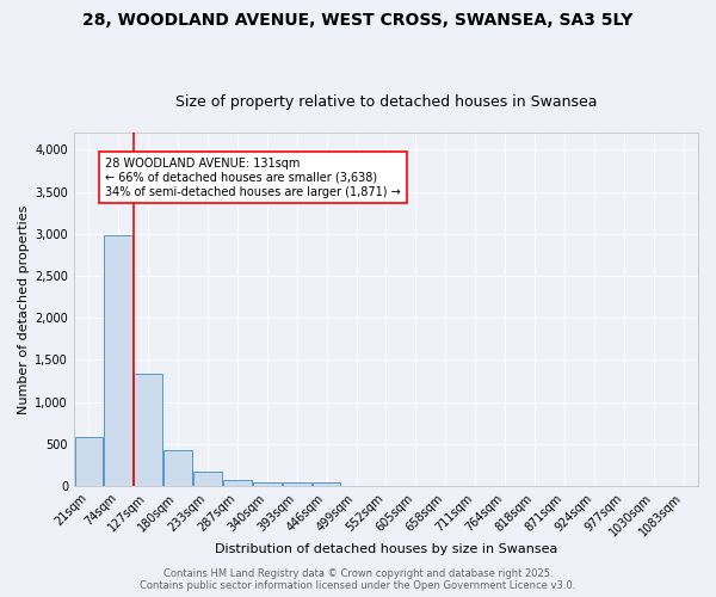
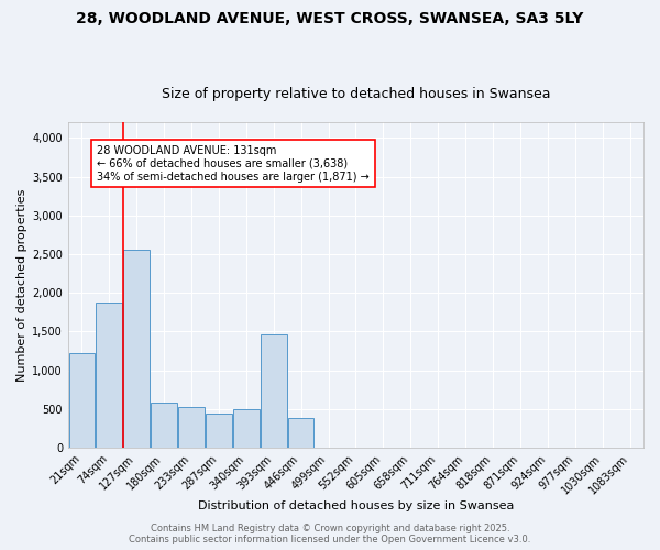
21sqm: 580 -> 1,220
74sqm: 2,980 -> 1,880
127sqm: 1,340 -> 2,560
180sqm: 430 -> 580
233sqm: 160 -> 520
287sqm: 70 -> 440
340sqm: 40 -> 500
393sqm: 40 -> 1,460
446sqm: 40 -> 380
